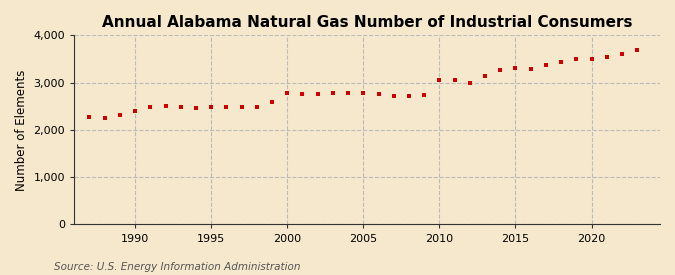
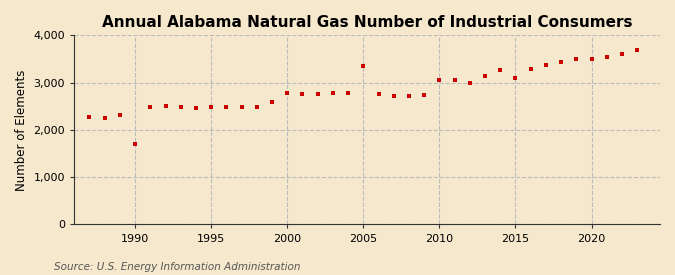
1990: 2,390 -> 1,700
2005: 2,780 -> 3,350
2015: 3,300 -> 3,100
